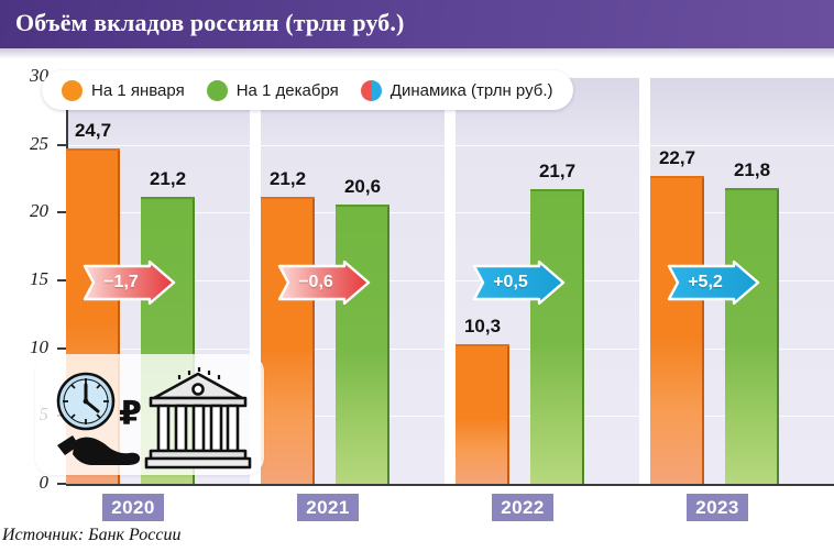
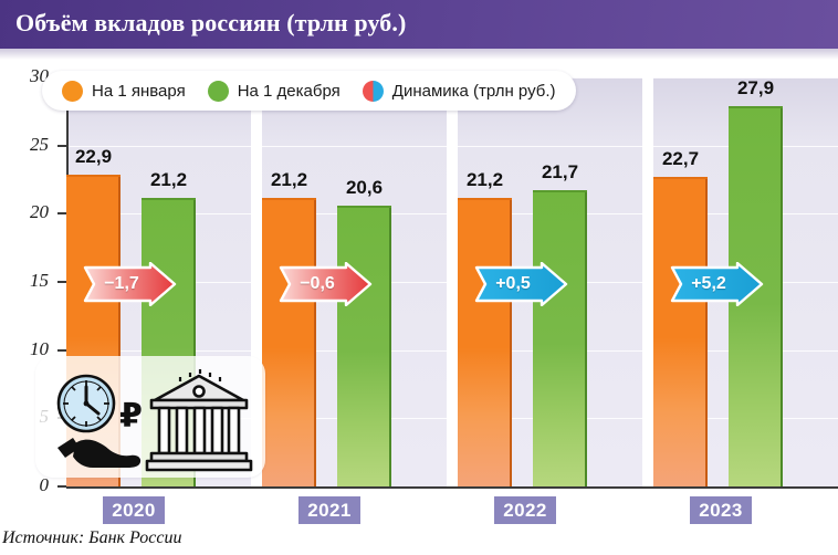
На 1 января/2020: 24,7 -> 22,9
На 1 января/2022: 10,3 -> 21,2
На 1 декабря/2023: 21,8 -> 27,9
